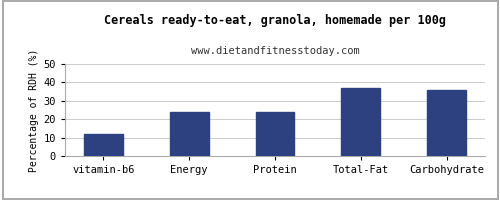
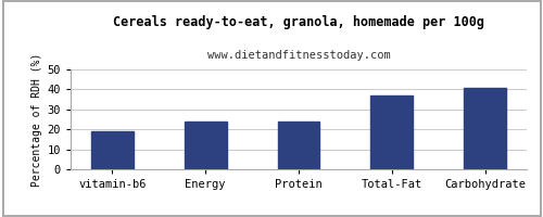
vitamin-b6: 12 -> 19
Carbohydrate: 36 -> 41
